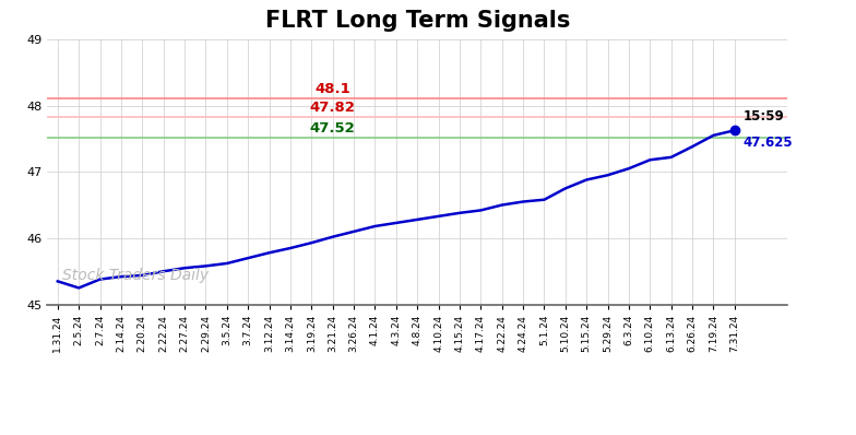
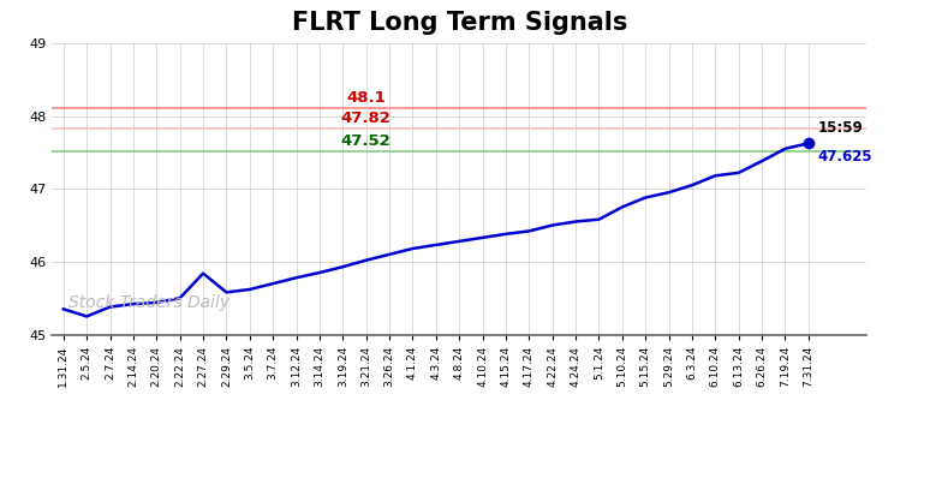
2.27.24: 45.55 -> 45.84
